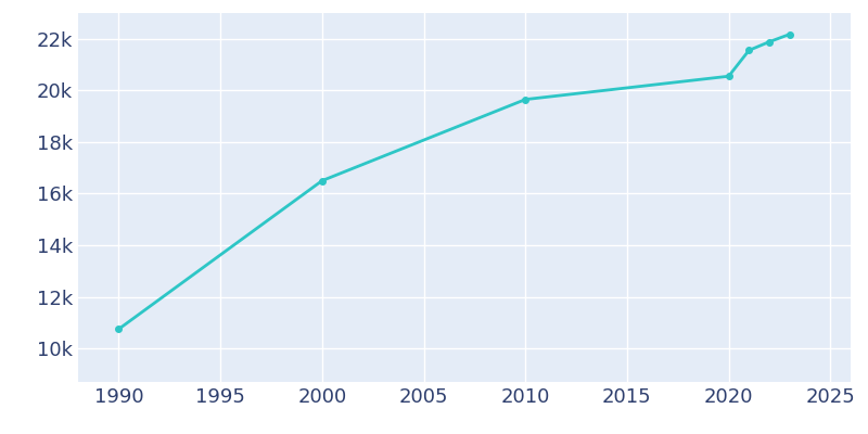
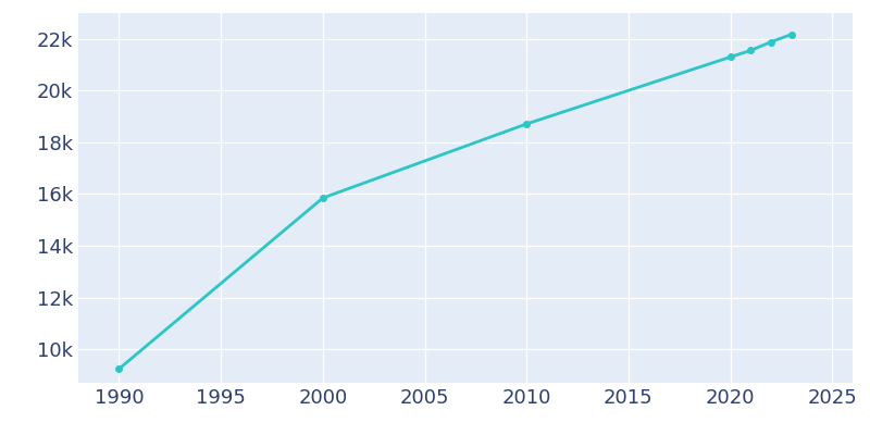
1990: 10.75k -> 9.24k
2000: 16.50k -> 15.85k
2010: 19.65k -> 18.71k
2020: 20.55k -> 21.30k
